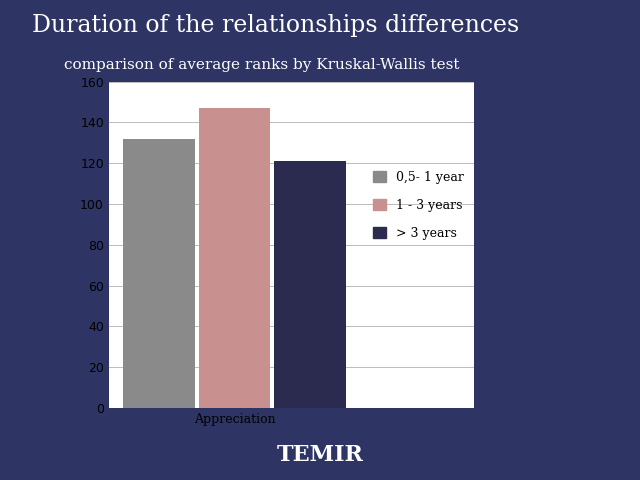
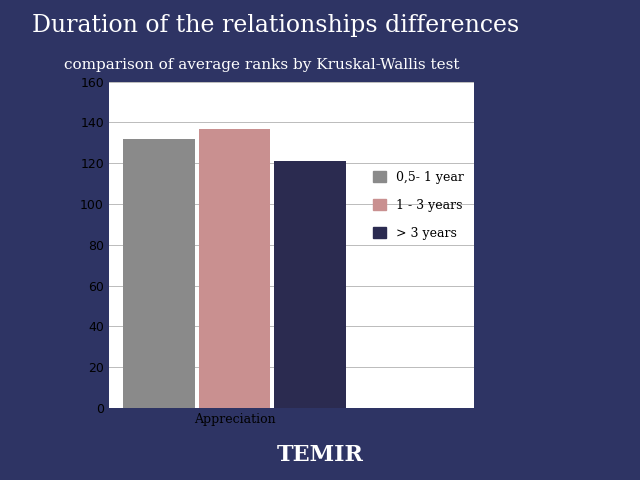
Appreciation: 147 -> 137
